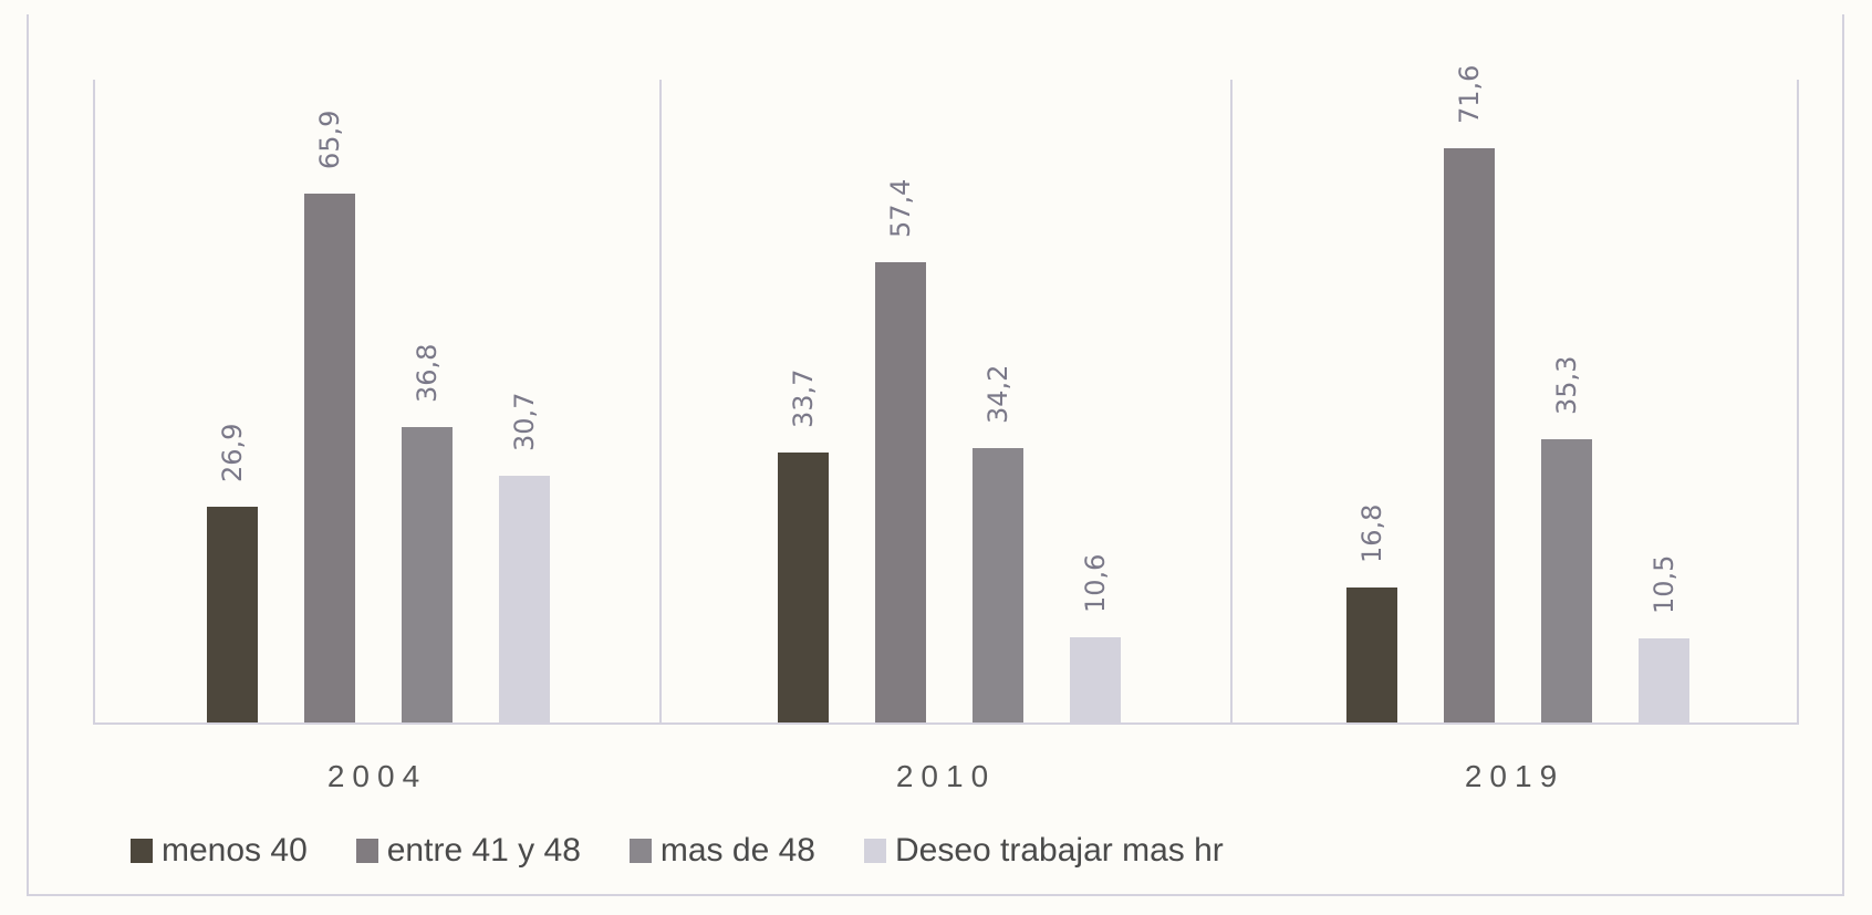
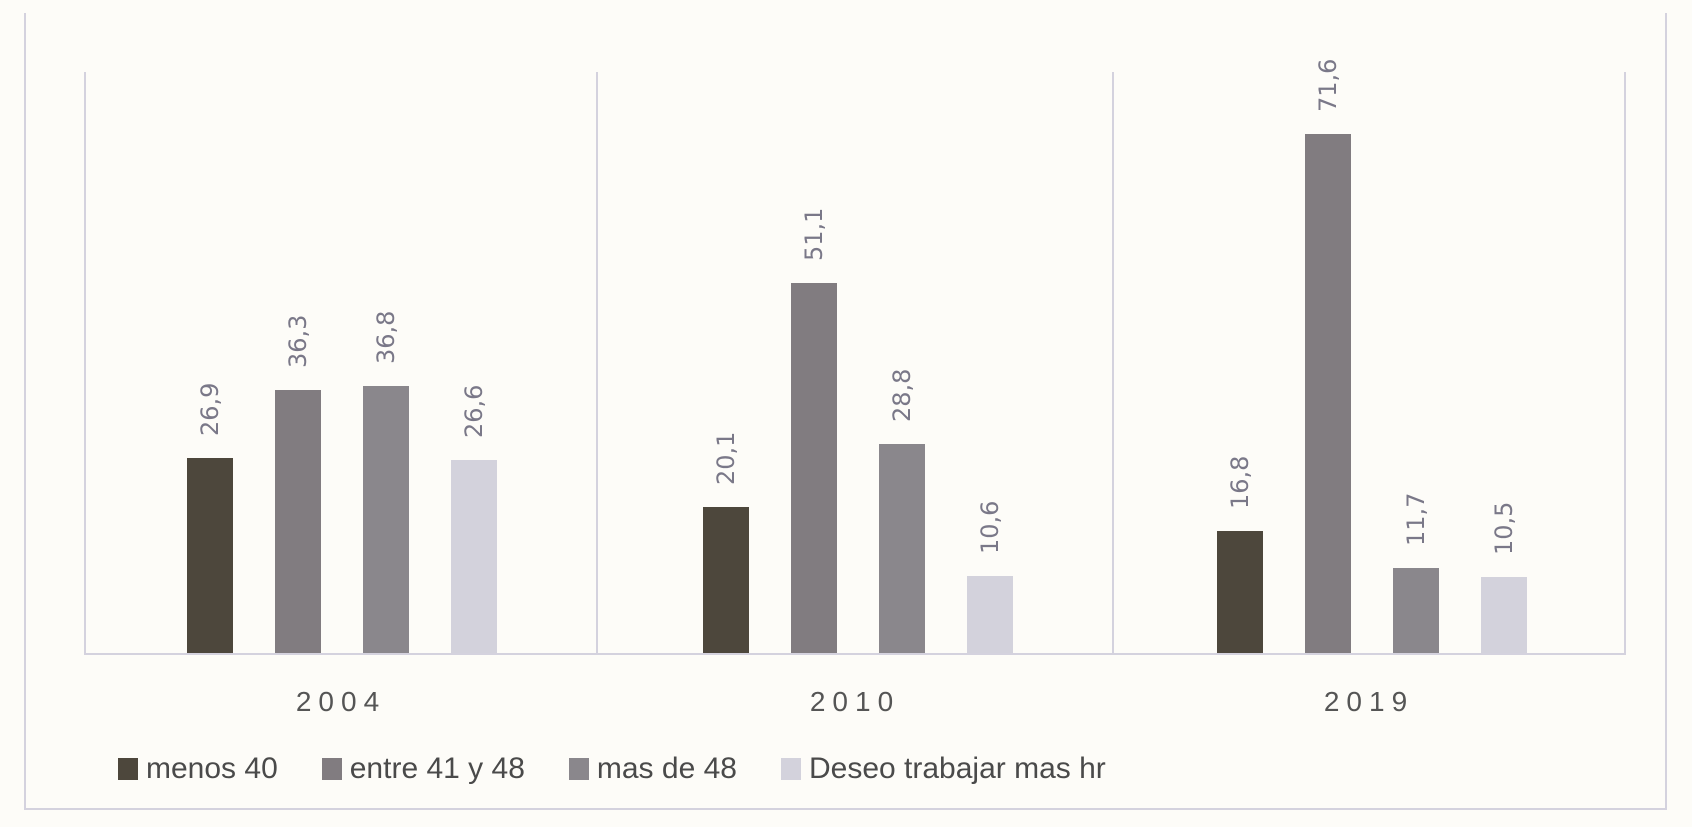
entre 41 y 48/2004: 65,9 -> 36,3
Deseo trabajar mas hr/2004: 30,7 -> 26,6
menos 40/2010: 33,7 -> 20,1
entre 41 y 48/2010: 57,4 -> 51,1
mas de 48/2010: 34,2 -> 28,8
mas de 48/2019: 35,3 -> 11,7
